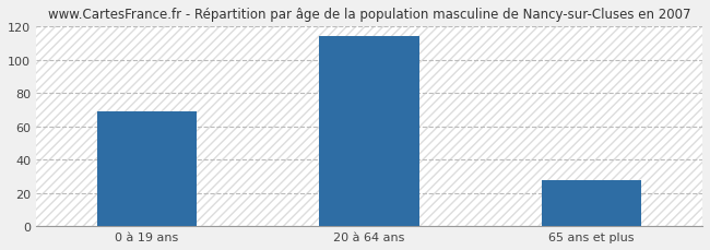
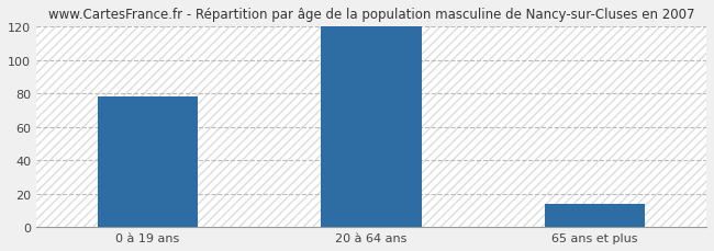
0 à 19 ans: 69 -> 78
20 à 64 ans: 114 -> 120
65 ans et plus: 28 -> 14
